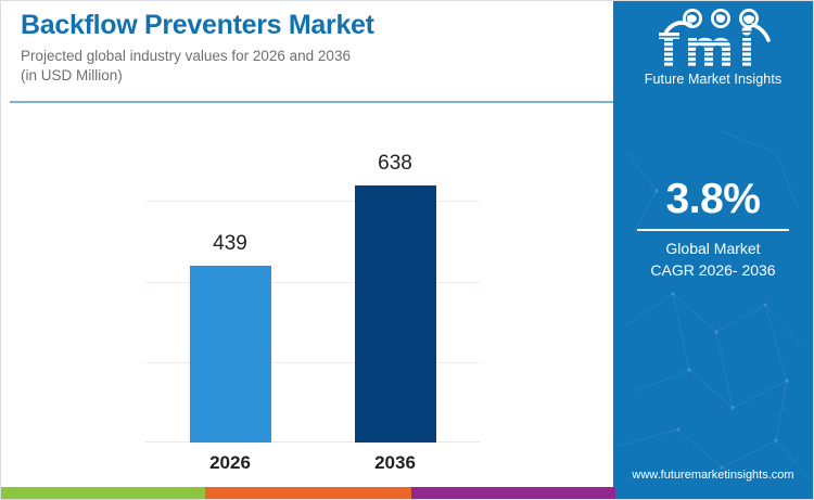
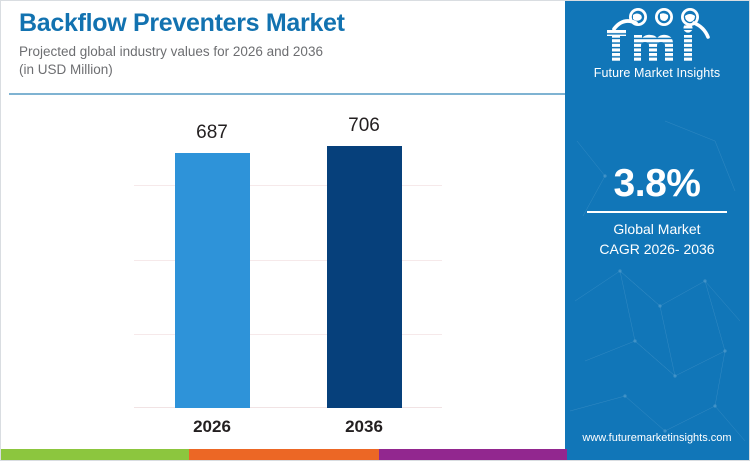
2026: 439 -> 687
2036: 638 -> 706
